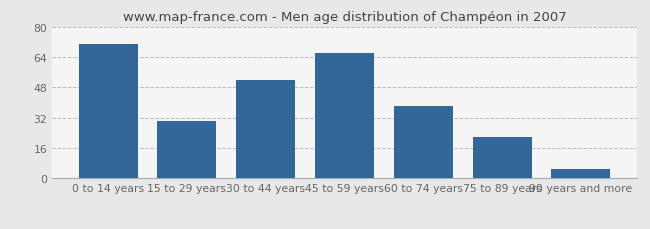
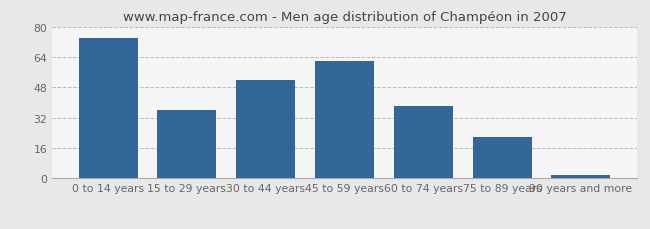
0 to 14 years: 71 -> 74
15 to 29 years: 30 -> 36
45 to 59 years: 66 -> 62
90 years and more: 5 -> 2
